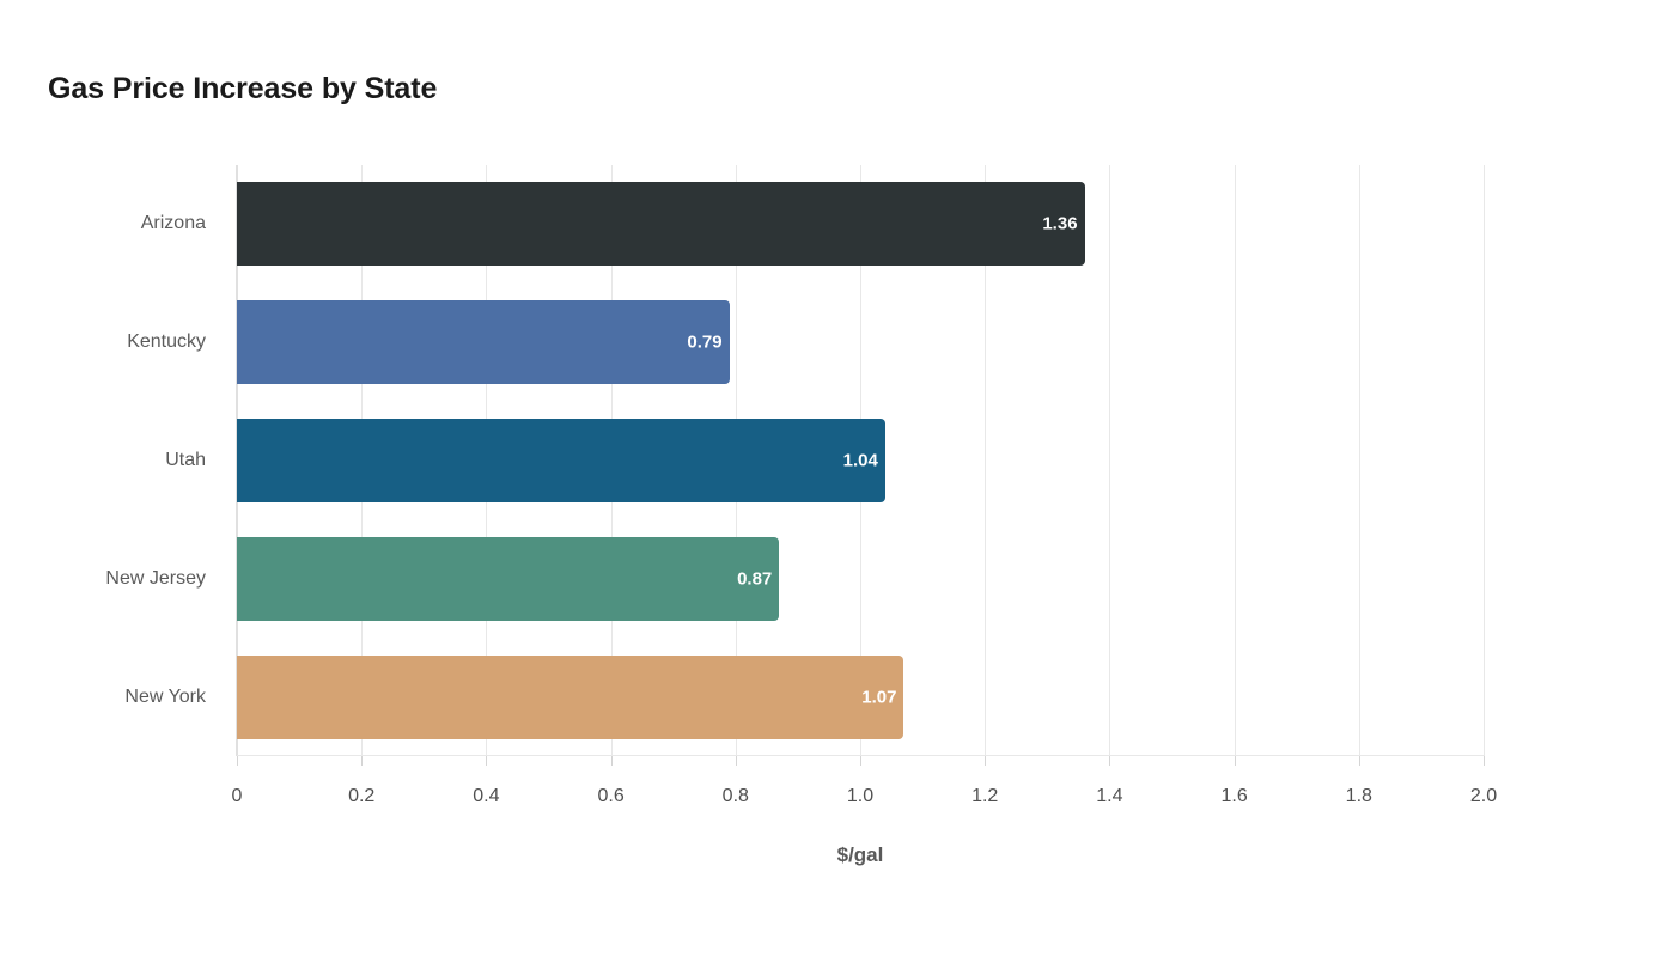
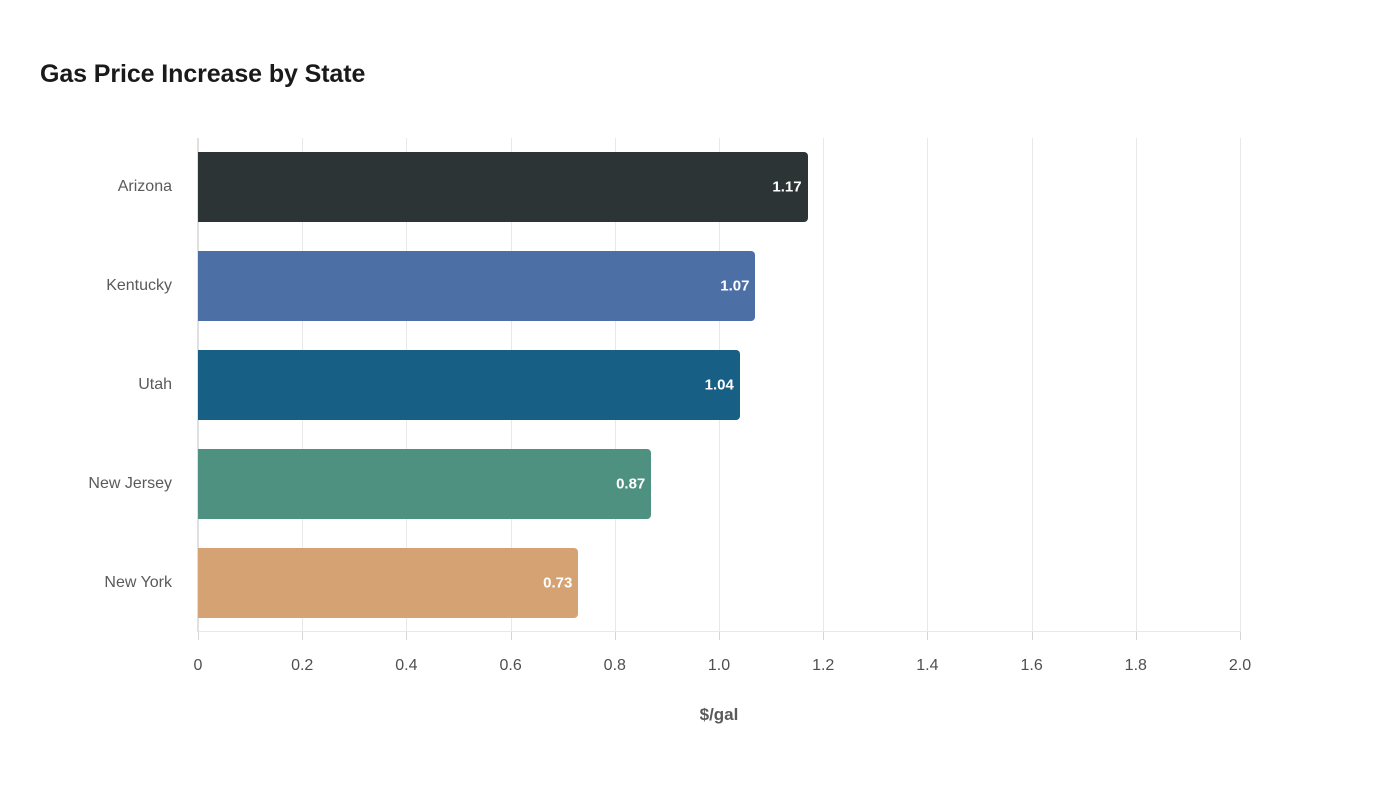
Arizona: 1.36 -> 1.17
Kentucky: 0.79 -> 1.07
New York: 1.07 -> 0.73
